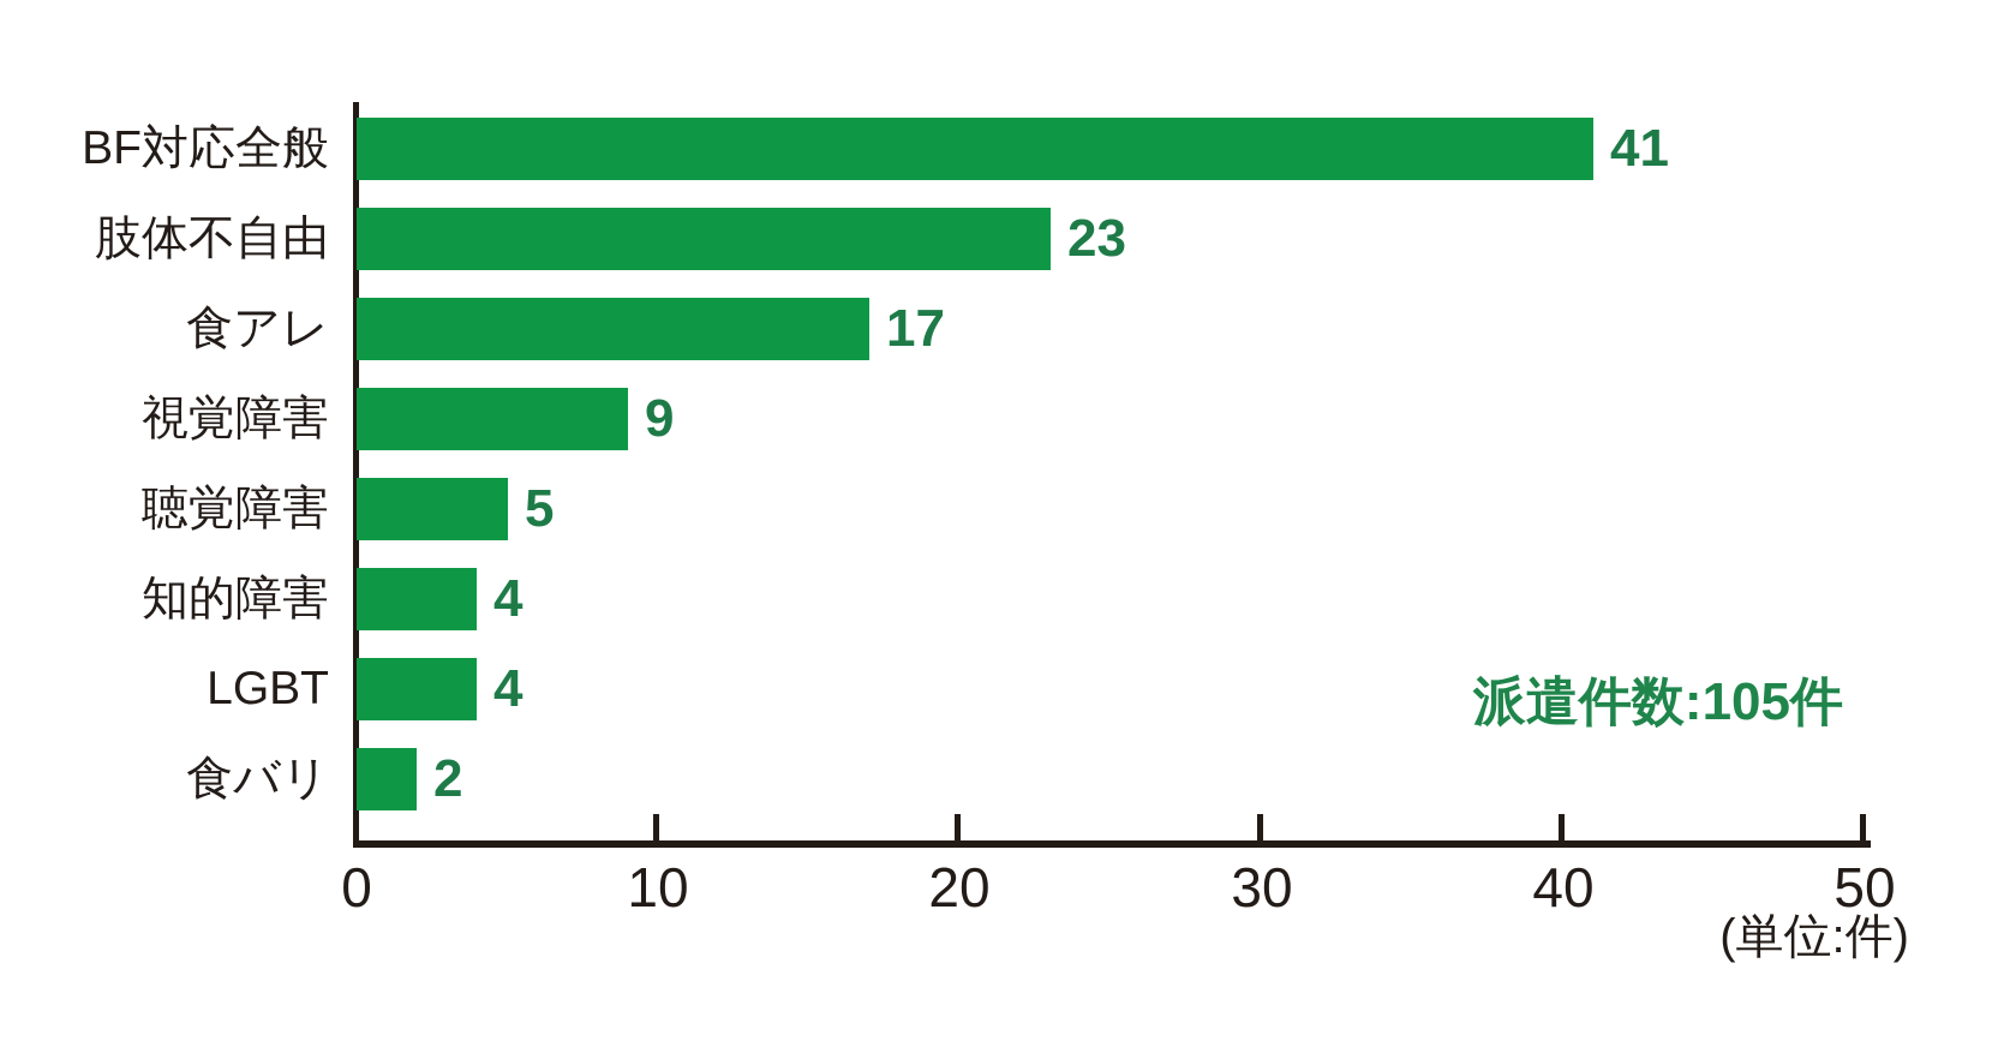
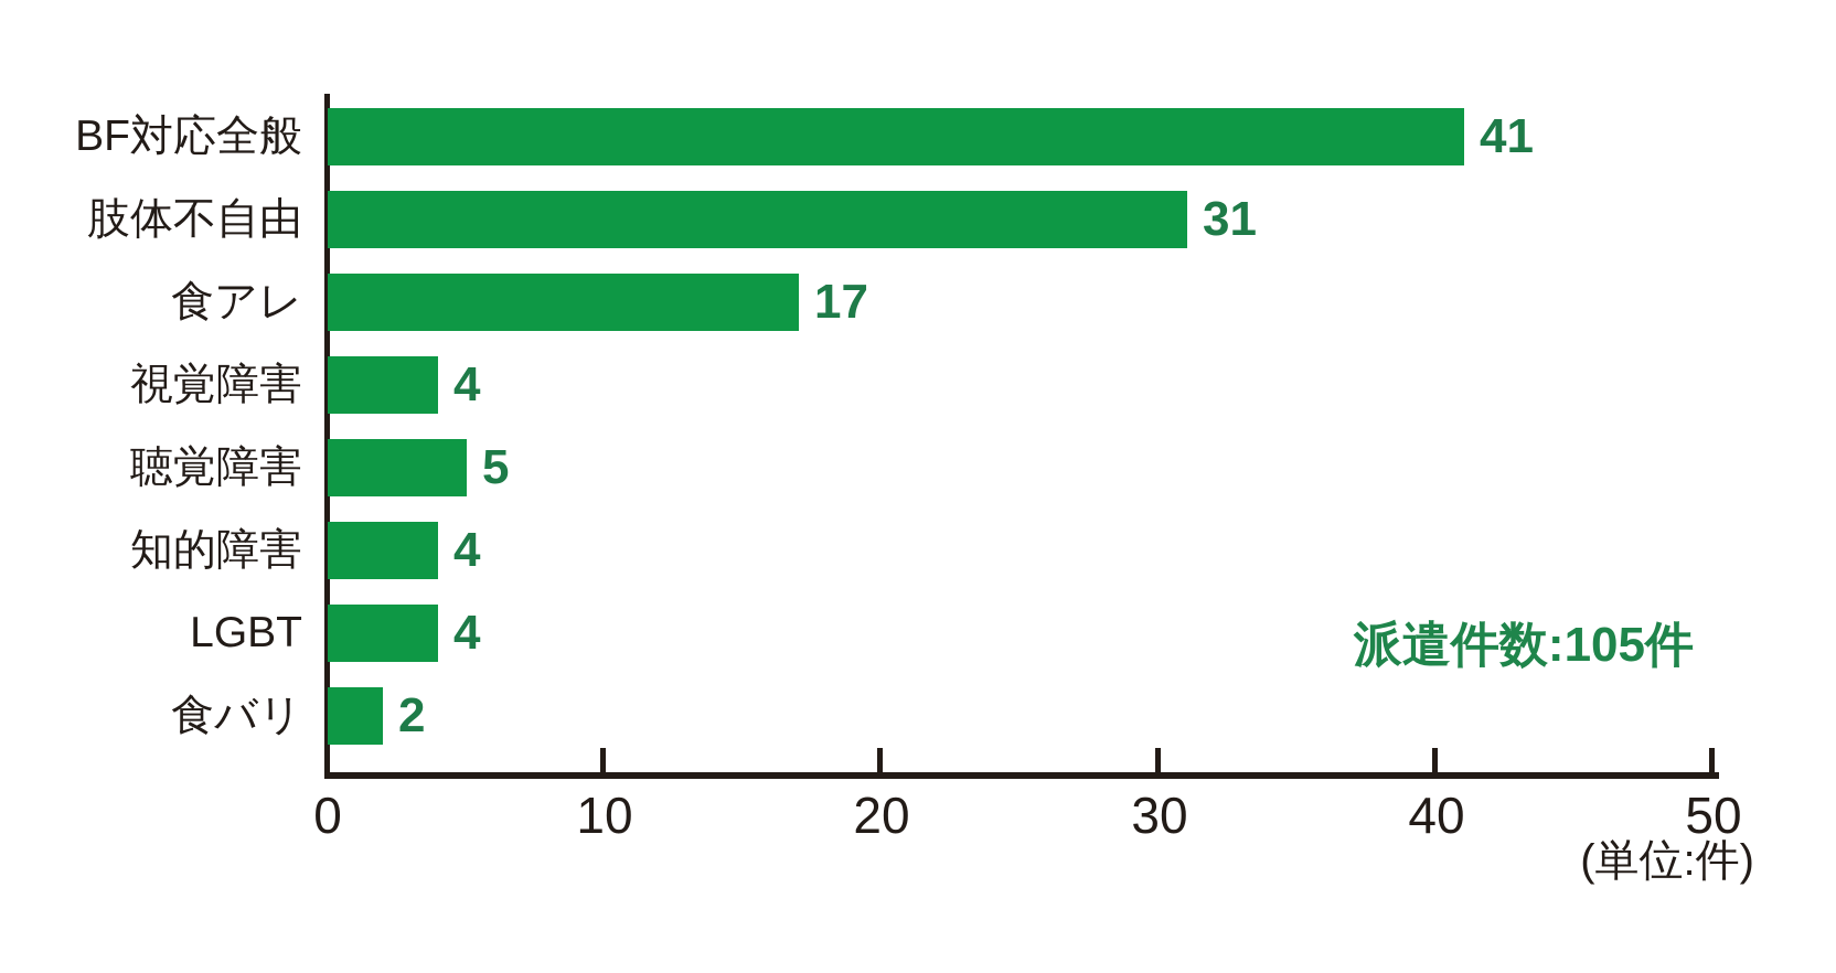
肢体不自由: 23 -> 31
視覚障害: 9 -> 4
